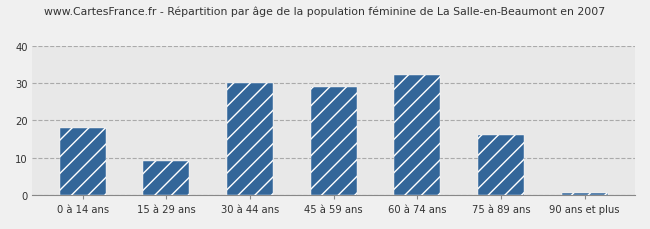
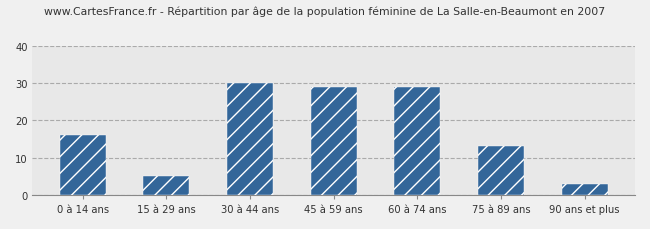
0 à 14 ans: 18.0 -> 16.0
15 à 29 ans: 9.0 -> 5.0
60 à 74 ans: 32.0 -> 29.0
75 à 89 ans: 16.0 -> 13.0
90 ans et plus: 0.5 -> 3.0
